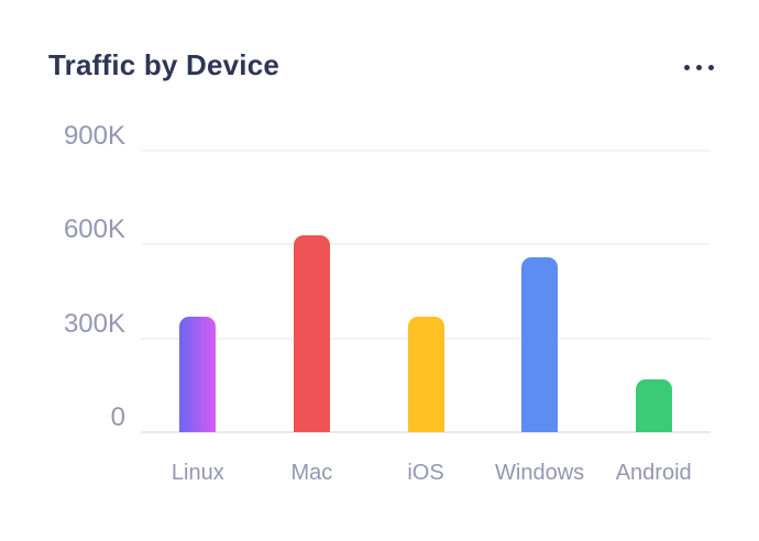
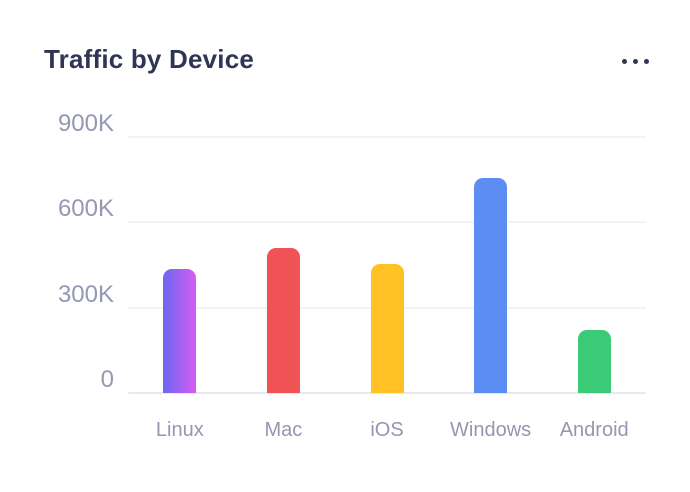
Linux: 370K -> 440K
Mac: 630K -> 510K
iOS: 370K -> 460K
Windows: 560K -> 760K
Android: 170K -> 220K
